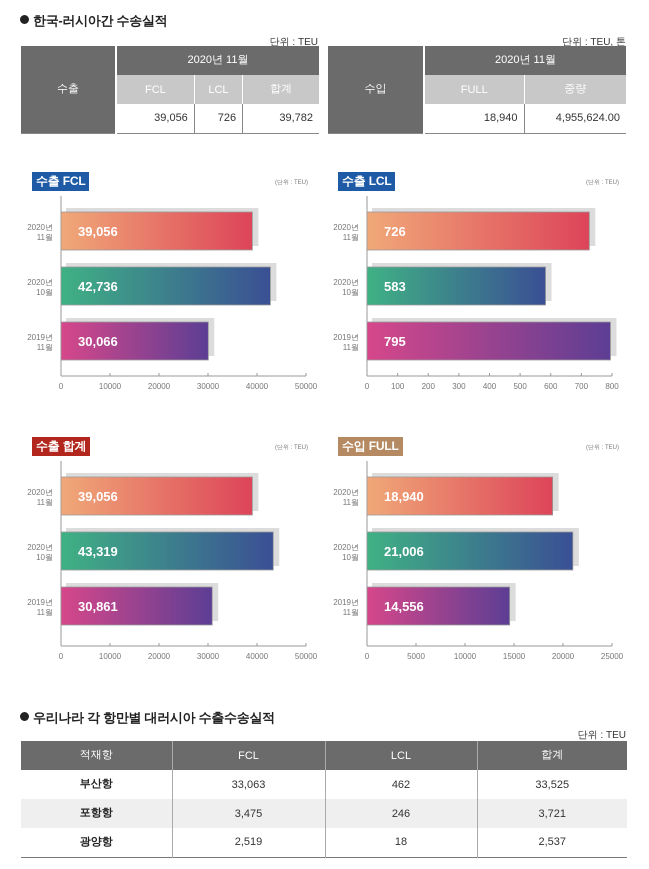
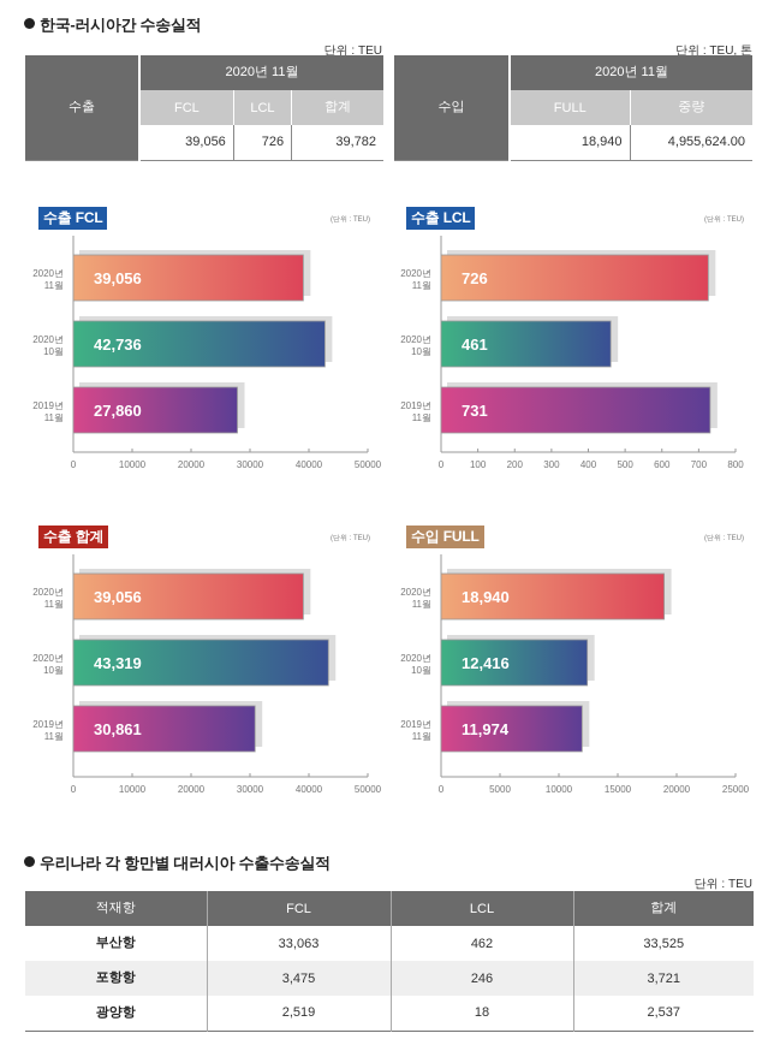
수출 FCL/2019년 11월: 30,066 -> 27,860
수출 LCL/2020년 10월: 583 -> 461
수출 LCL/2019년 11월: 795 -> 731
수입 FULL/2020년 10월: 21,006 -> 12,416
수입 FULL/2019년 11월: 14,556 -> 11,974
